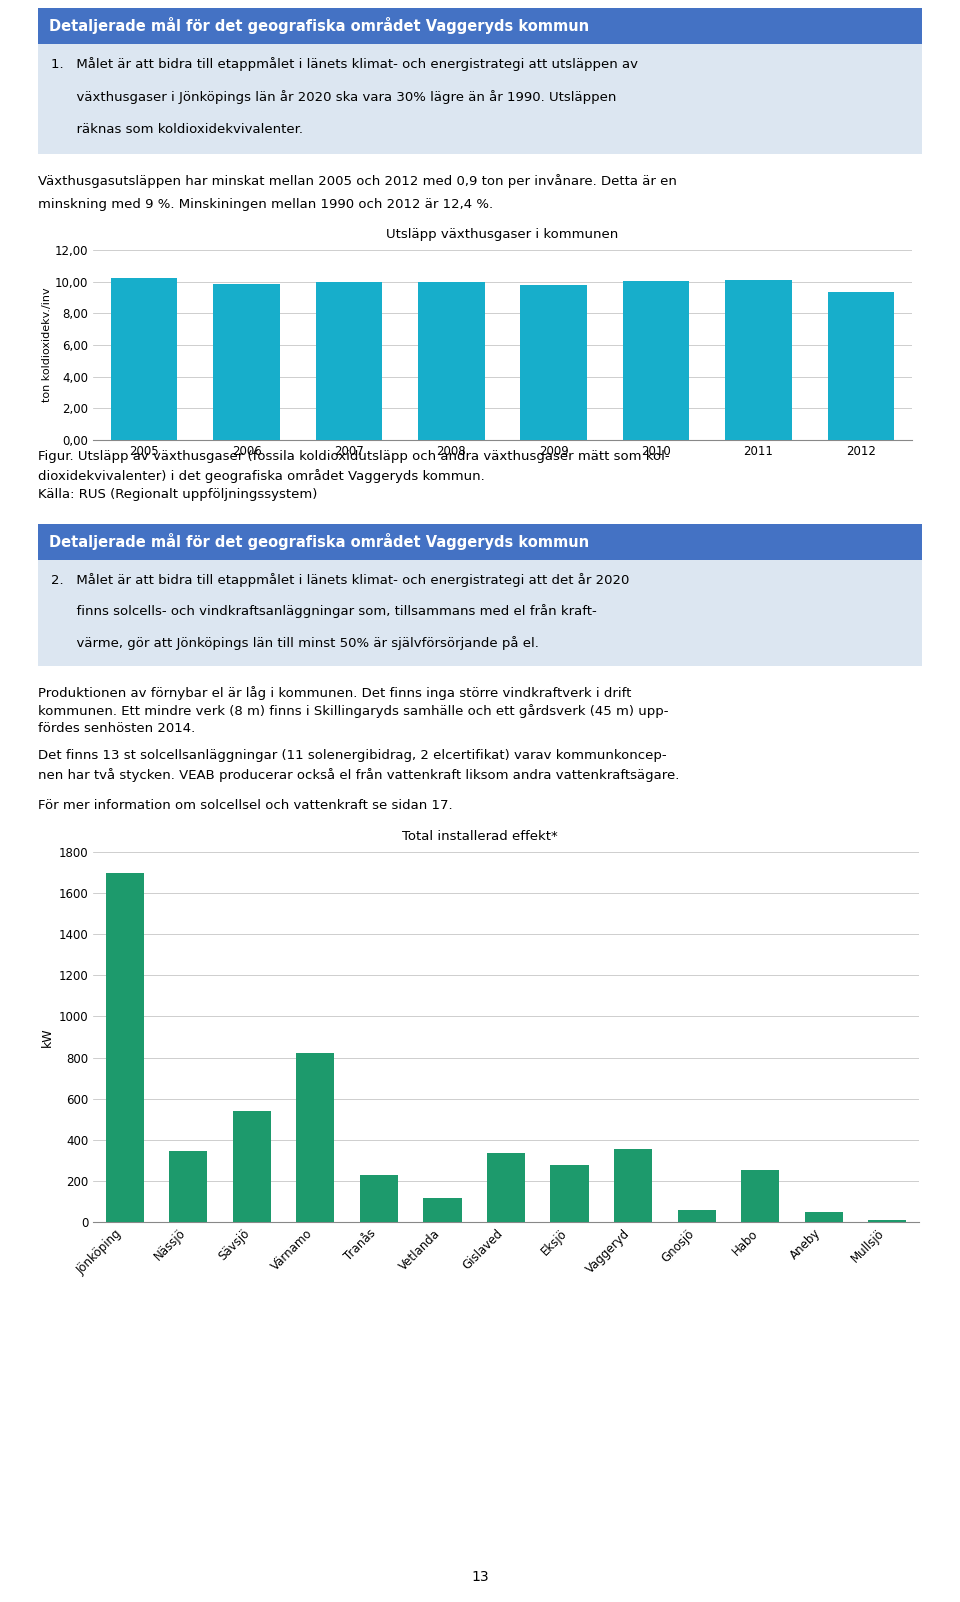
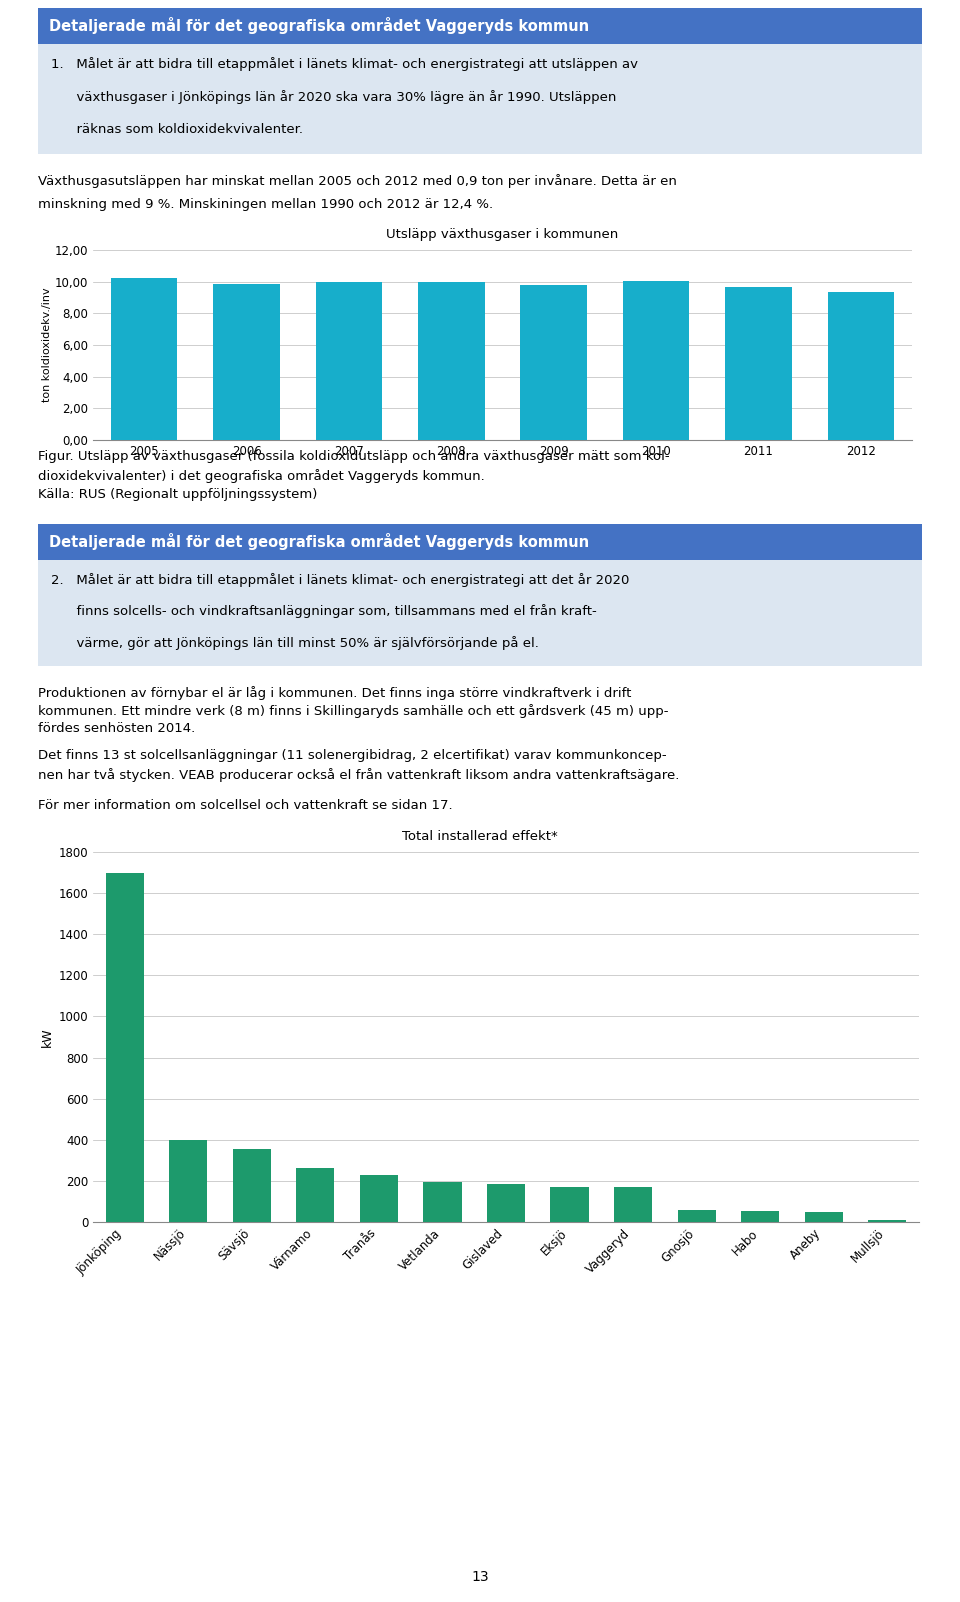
2011: 10,1 -> 9,7
Nässjö: 345 -> 400
Sävsjö: 540 -> 355
Värnamo: 820 -> 262
Vetlanda: 115 -> 196
Gislaved: 335 -> 183
Eksjö: 275 -> 172
Vaggeryd: 355 -> 170
Habo: 255 -> 55
